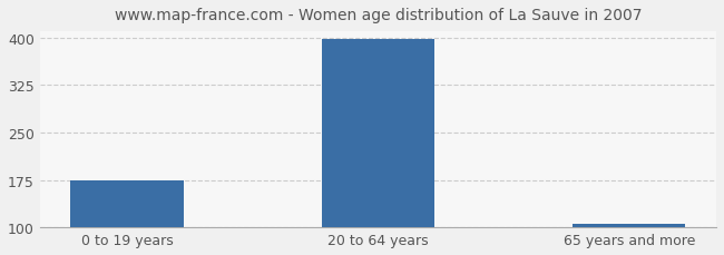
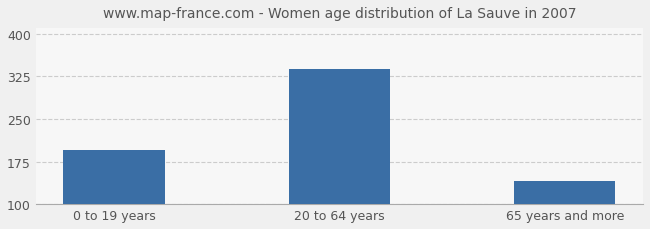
0 to 19 years: 175 -> 196
20 to 64 years: 397 -> 338
65 years and more: 105 -> 140
